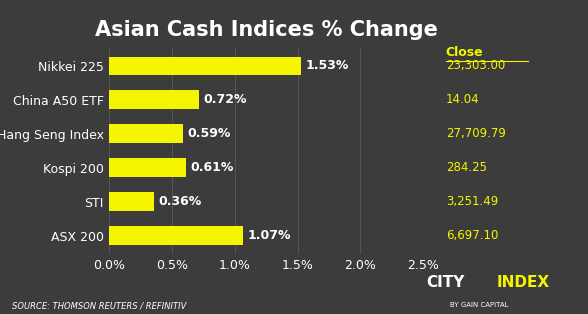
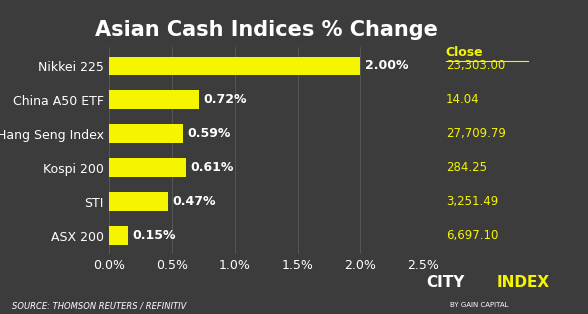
Nikkei 225: 1.53% -> 2.00%
STI: 0.36% -> 0.47%
ASX 200: 1.07% -> 0.15%
